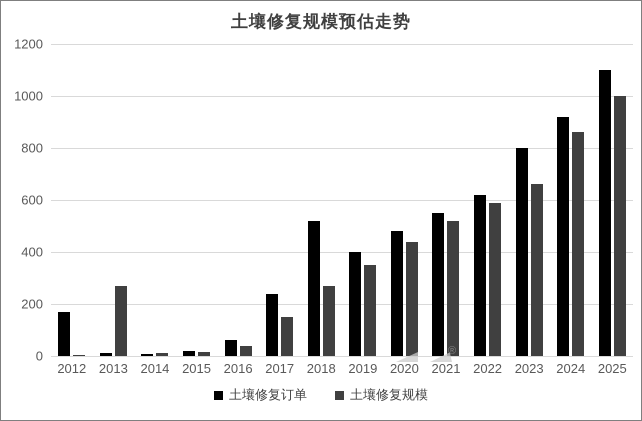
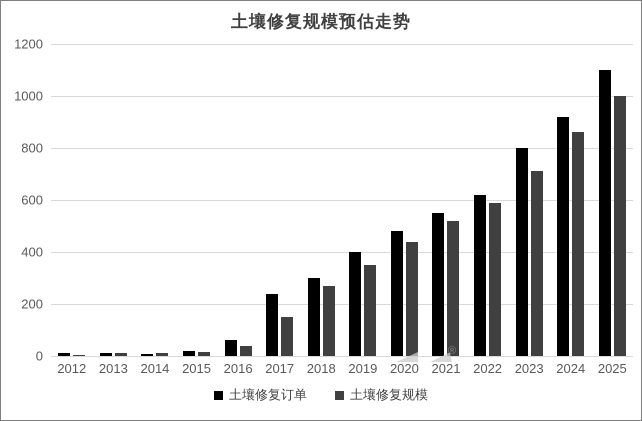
土壤修复订单/2012: 170 -> 10
土壤修复规模/2013: 270 -> 10
土壤修复订单/2018: 520 -> 300
土壤修复规模/2023: 660 -> 710
